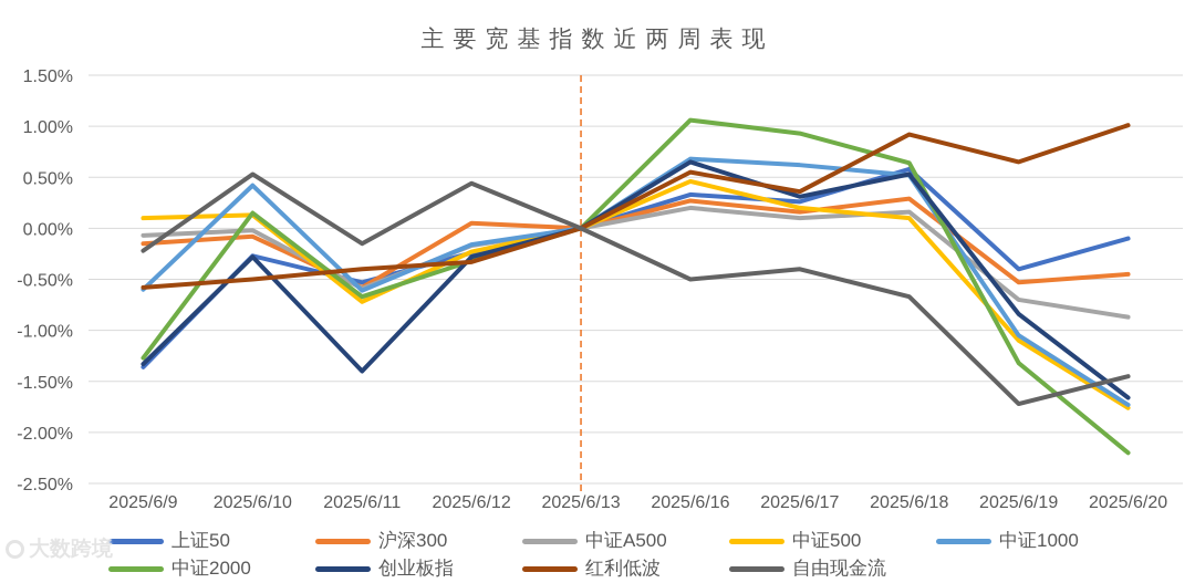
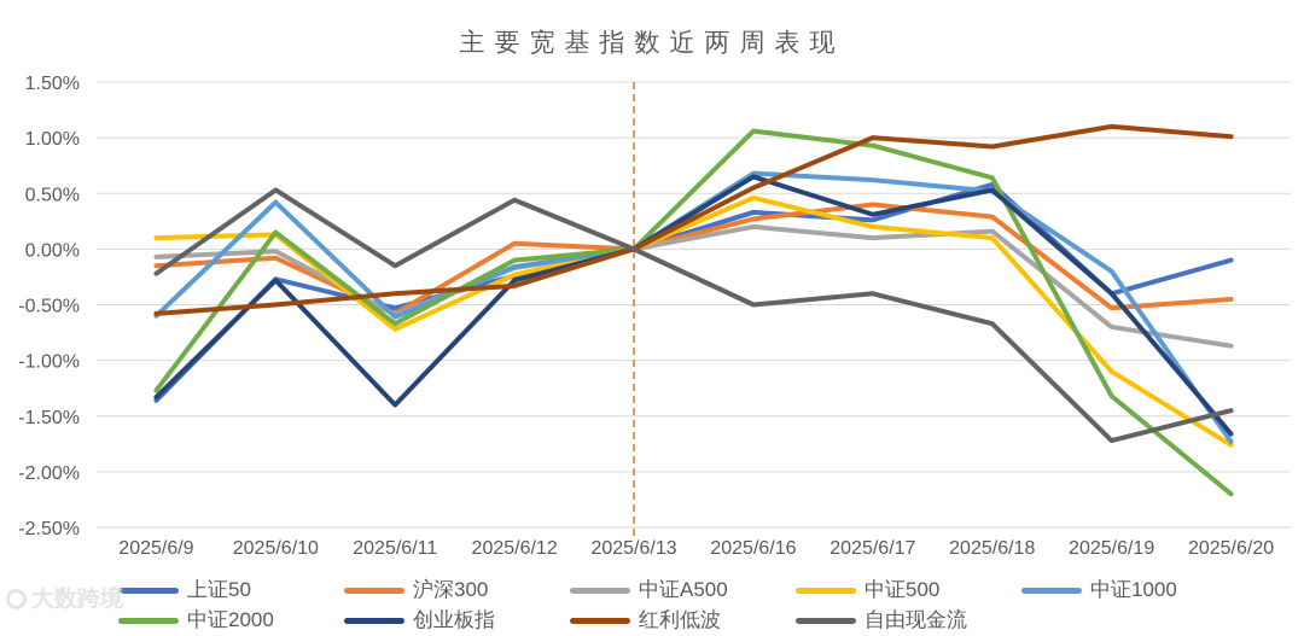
中证2000/2025/6/12: -0.3% -> -0.1%
沪深300/2025/6/17: 0.2% -> 0.4%
红利低波/2025/6/17: 0.4% -> 1.0%
中证1000/2025/6/19: -1.1% -> -0.2%
创业板指/2025/6/19: -0.8% -> -0.4%
红利低波/2025/6/19: 0.7% -> 1.1%
